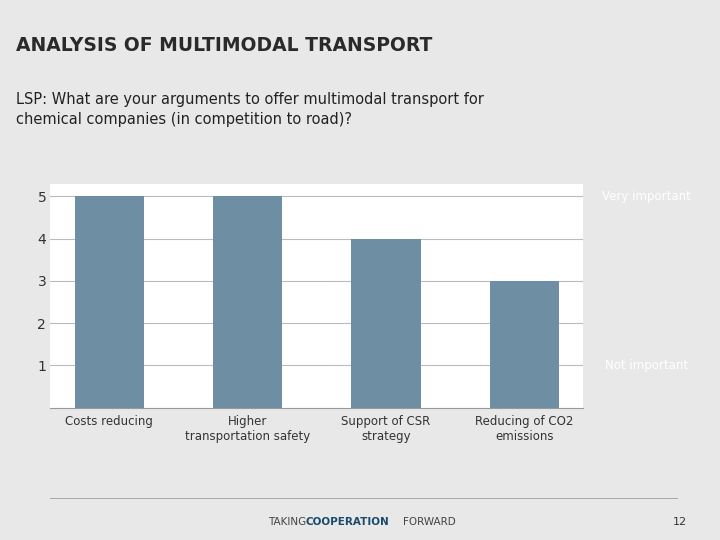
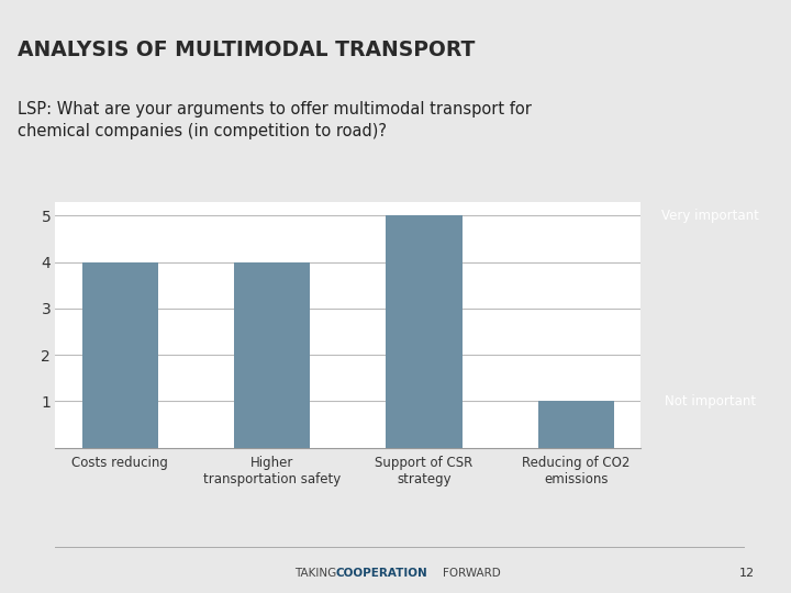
Costs reducing: 5 -> 4
Higher transportation safety: 5 -> 4
Support of CSR strategy: 4 -> 5
Reducing of CO2 emissions: 3 -> 1
